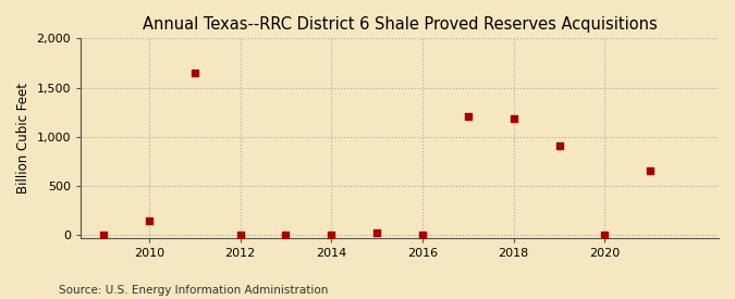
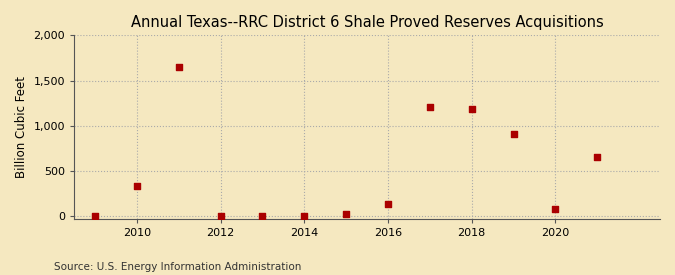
2010: 150 -> 340
2016: 0 -> 140
2020: 0 -> 80
